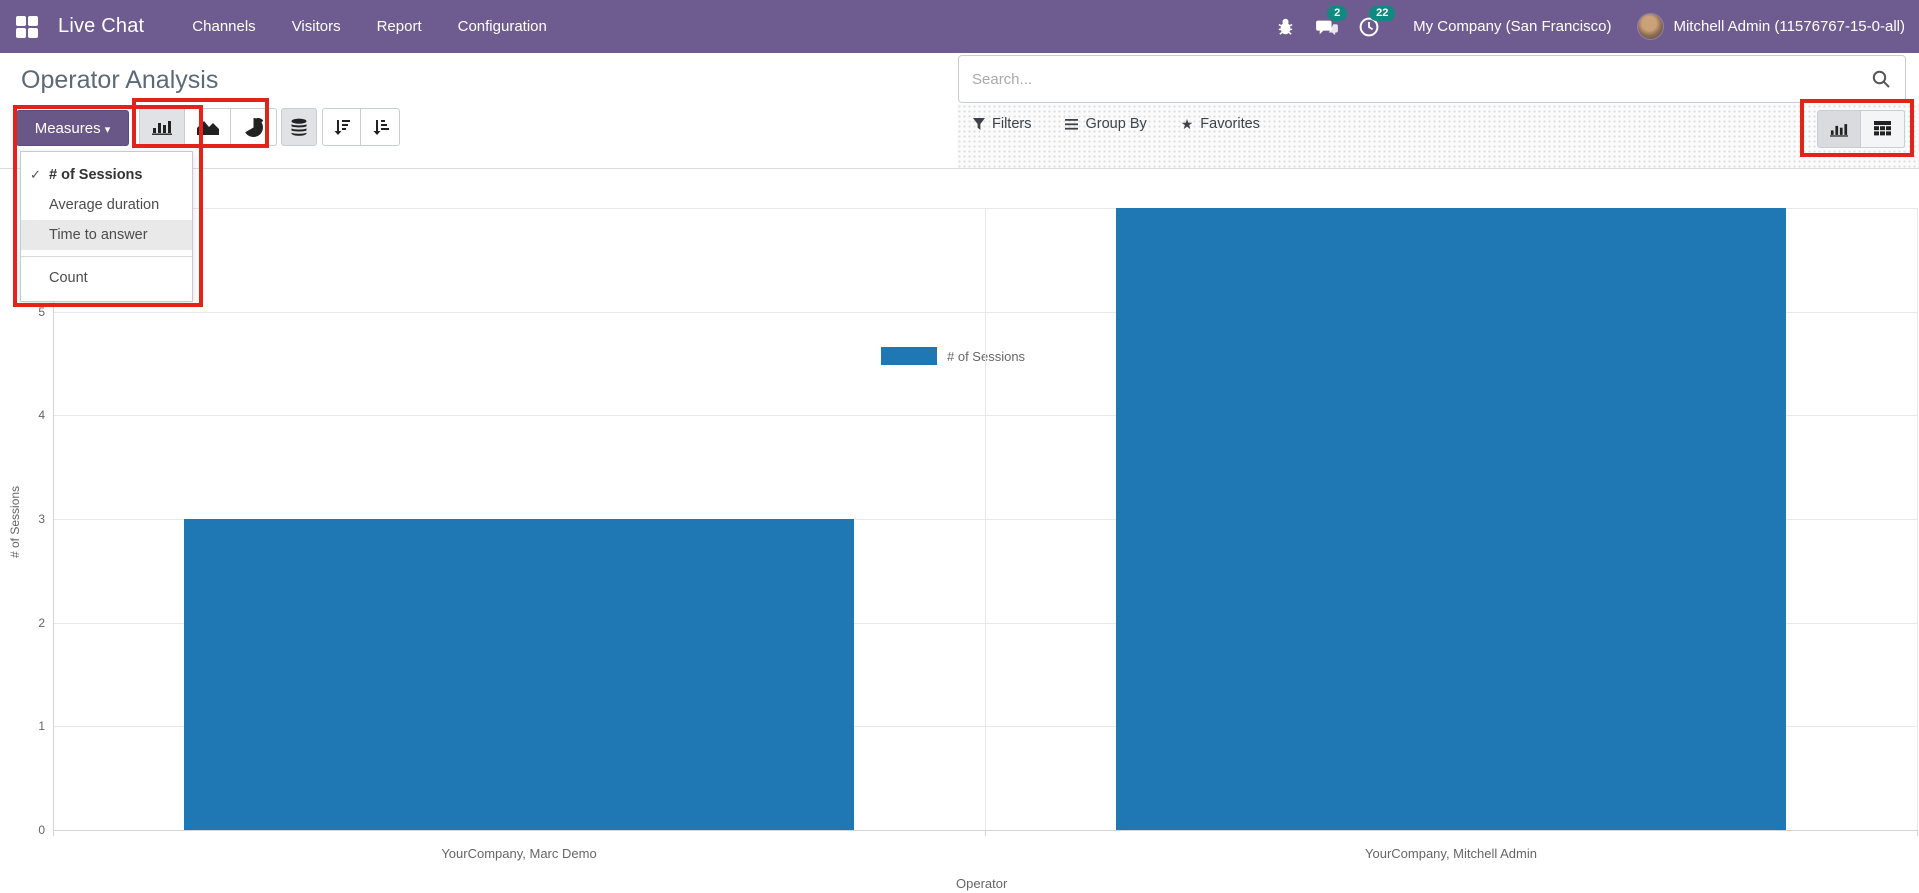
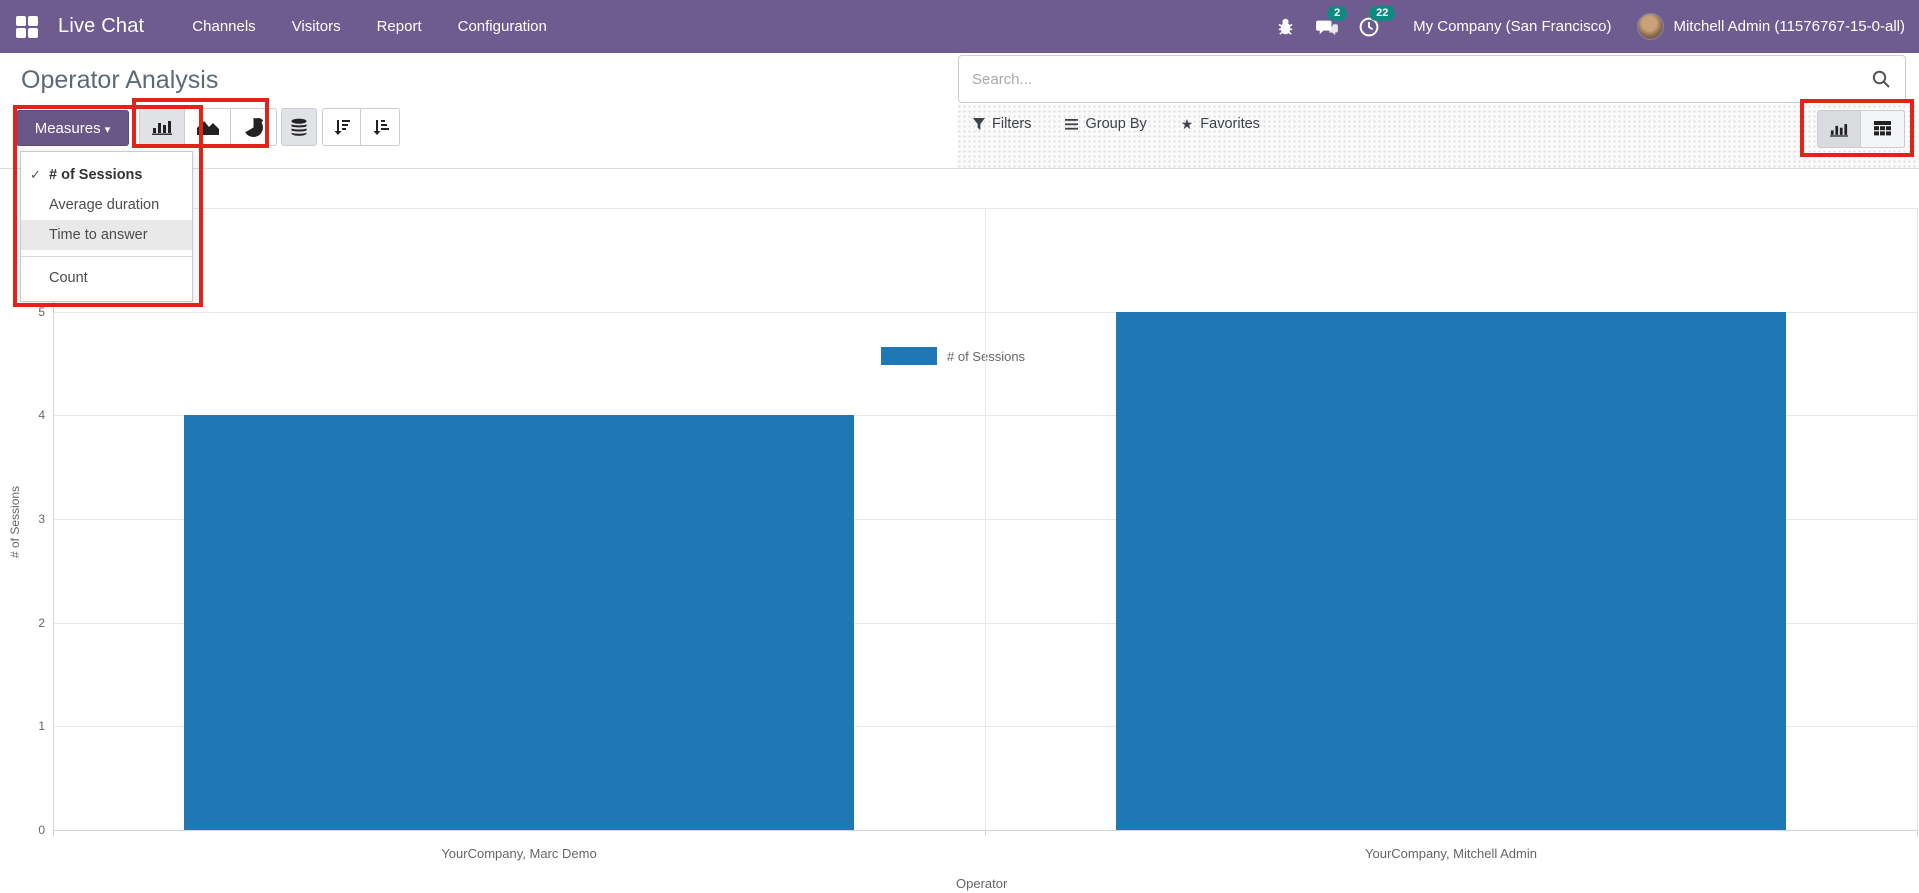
YourCompany, Marc Demo: 3 -> 4
YourCompany, Mitchell Admin: 6 -> 5
